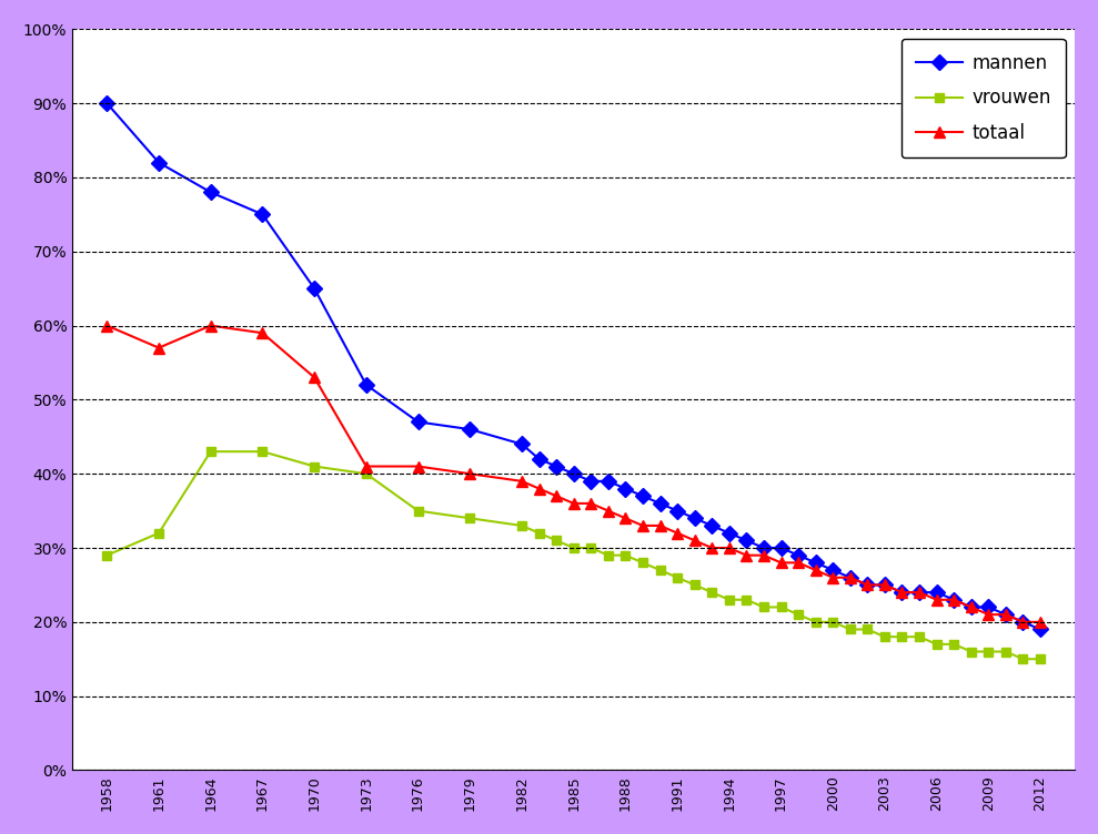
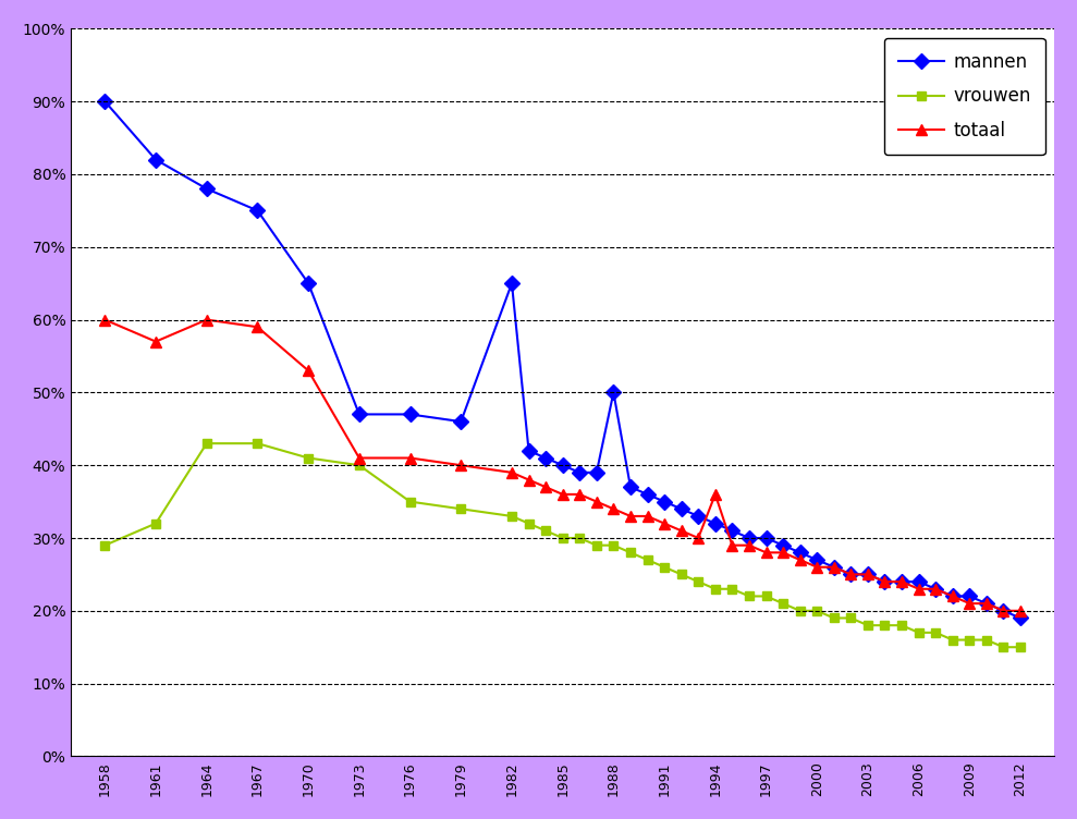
mannen/1973: 52% -> 47%
mannen/1982: 44% -> 65%
mannen/1988: 38% -> 50%
totaal/1994: 30% -> 36%
